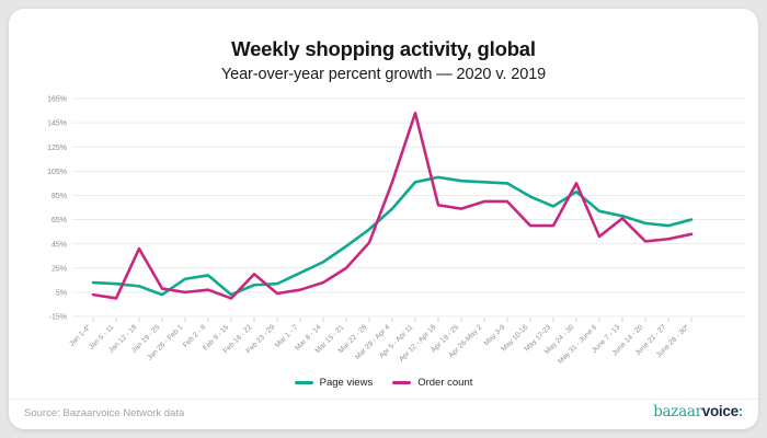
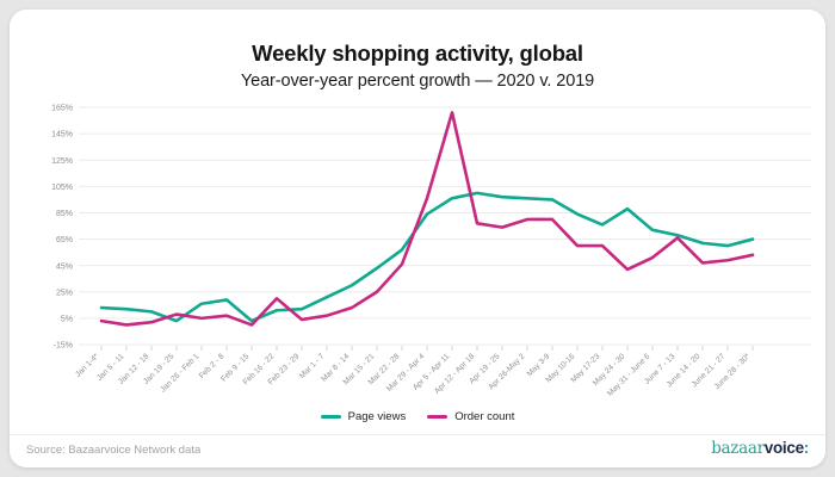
Order count/Jan 12 - 18: 41% -> 2%
Page views/Mar 29 - Apr 4: 74% -> 84%
Order count/Apr 5 - Apr 11: 153% -> 161%
Order count/May 24 - 30: 95% -> 42%
